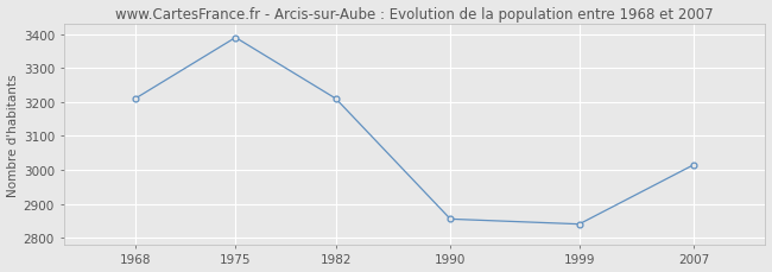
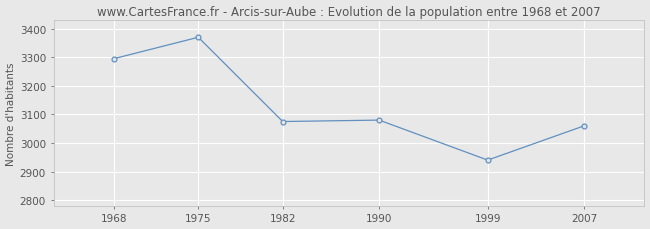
1968: 3210 -> 3295
1975: 3390 -> 3370
1982: 3210 -> 3075
1990: 2855 -> 3080
1999: 2840 -> 2940
2007: 3015 -> 3060
